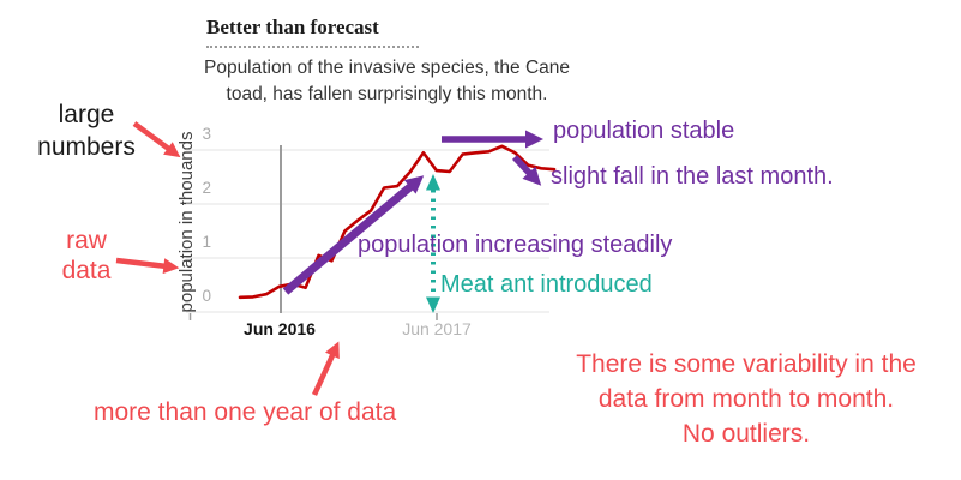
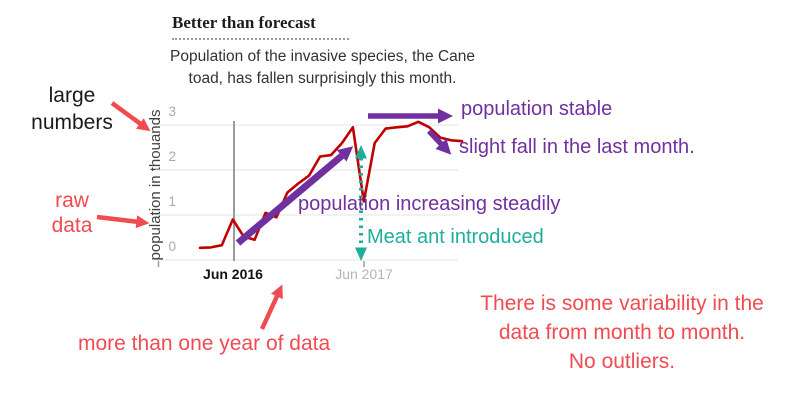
Jun 2016: 0.5 -> 0.9
Jun 2017: 2.6 -> 1.3
